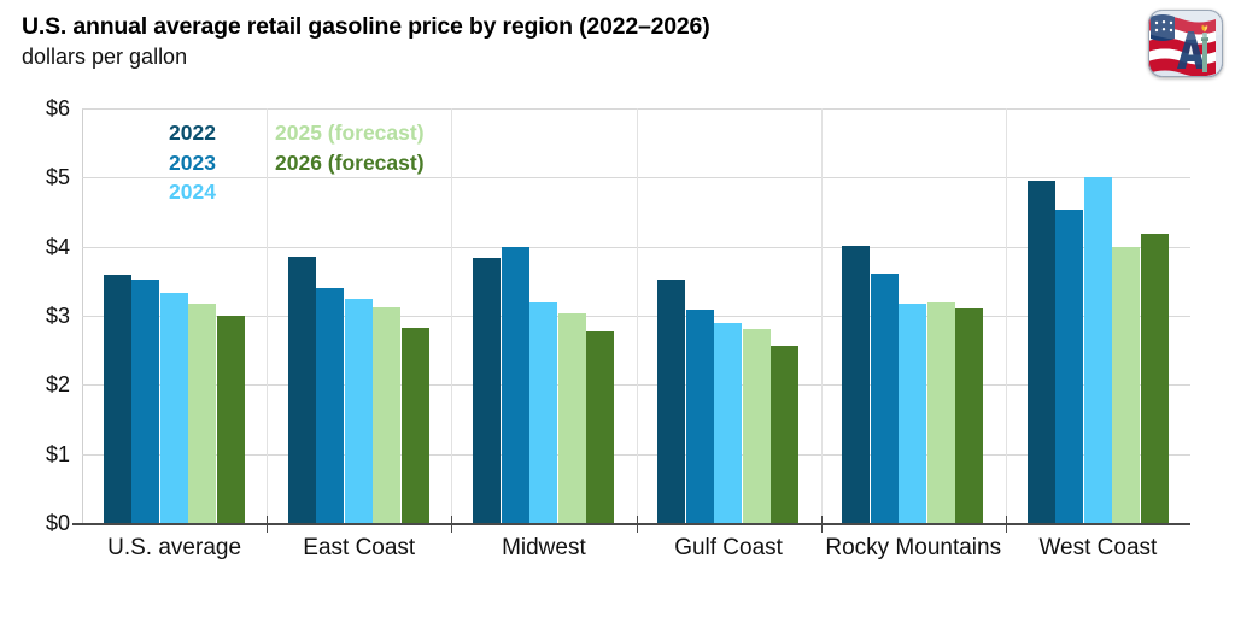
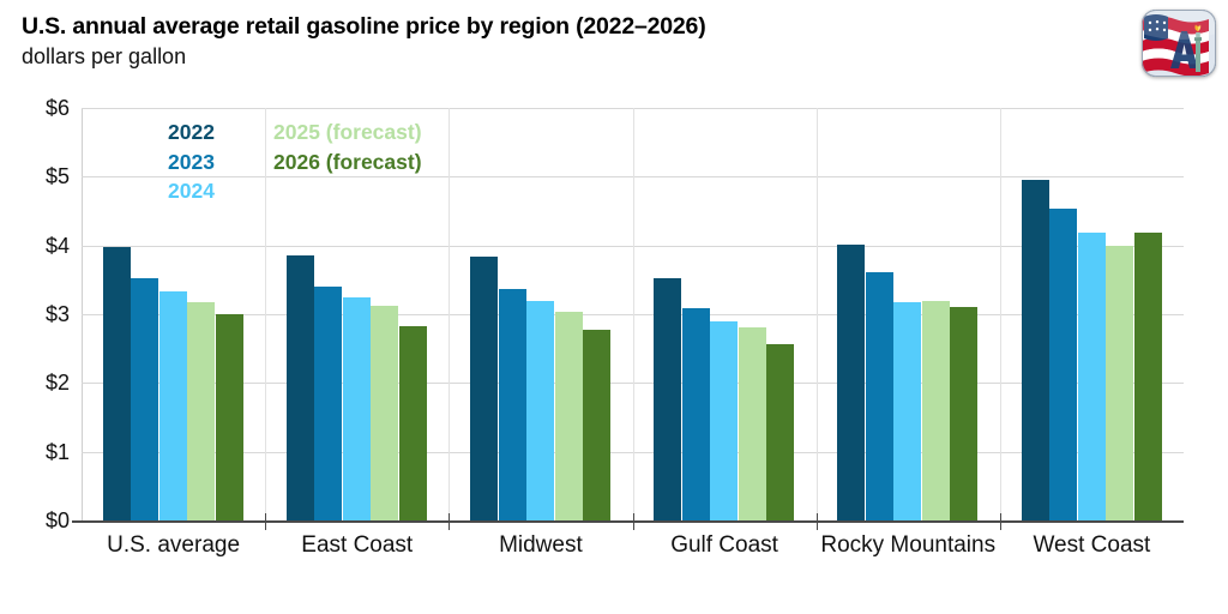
2022/U.S. average: $3.6 -> $4.0
2023/Midwest: $4.0 -> $3.4
2024/West Coast: $5.0 -> $4.2
